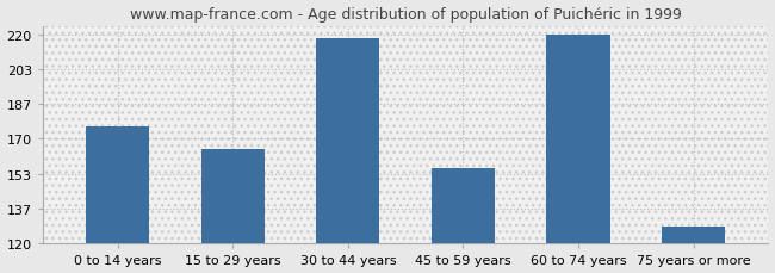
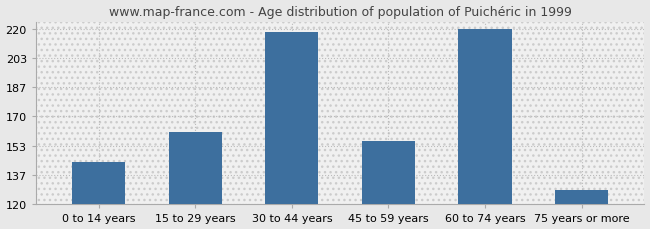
0 to 14 years: 176 -> 144
15 to 29 years: 165 -> 161
